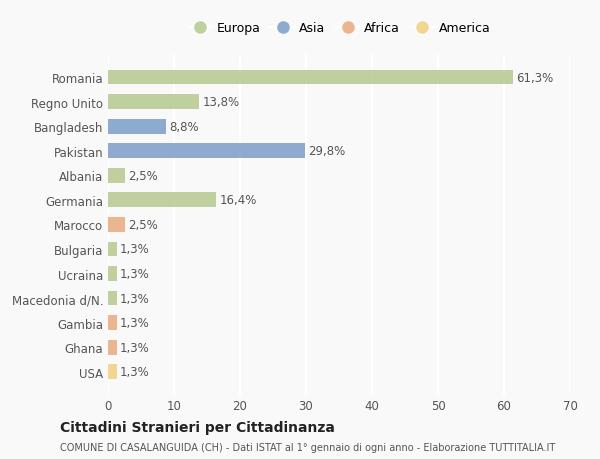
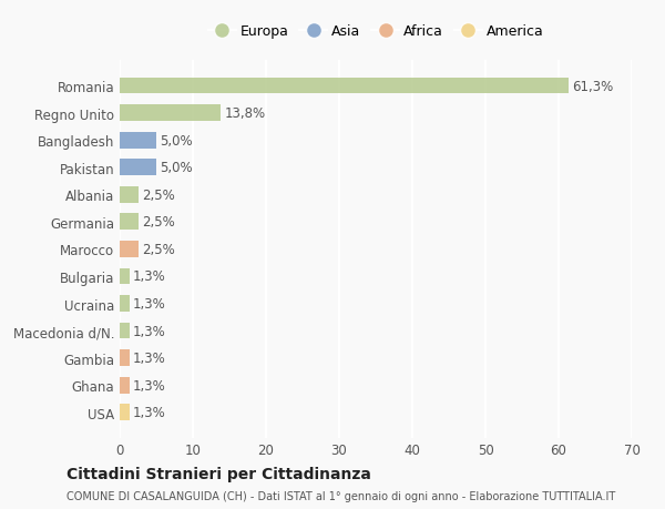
Bangladesh: 8,8% -> 5,0%
Pakistan: 29,8% -> 5,0%
Germania: 16,4% -> 2,5%
